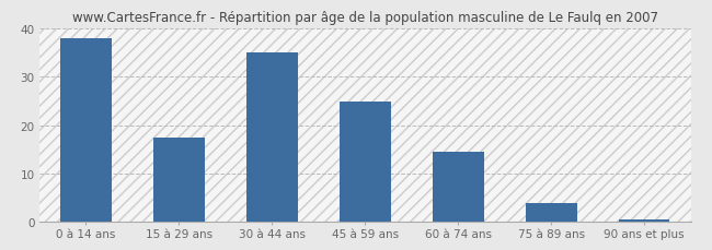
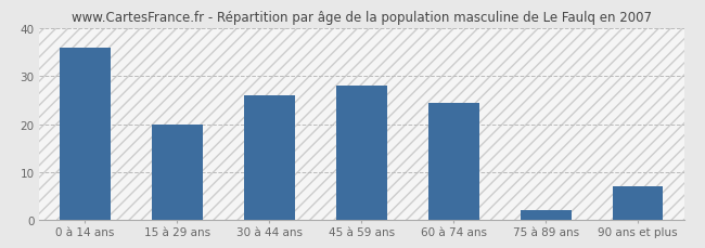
0 à 14 ans: 38.0 -> 36.0
15 à 29 ans: 17.5 -> 20.0
30 à 44 ans: 35.0 -> 26.0
45 à 59 ans: 25.0 -> 28.0
60 à 74 ans: 14.5 -> 24.5
75 à 89 ans: 4.0 -> 2.0
90 ans et plus: 0.5 -> 7.0
